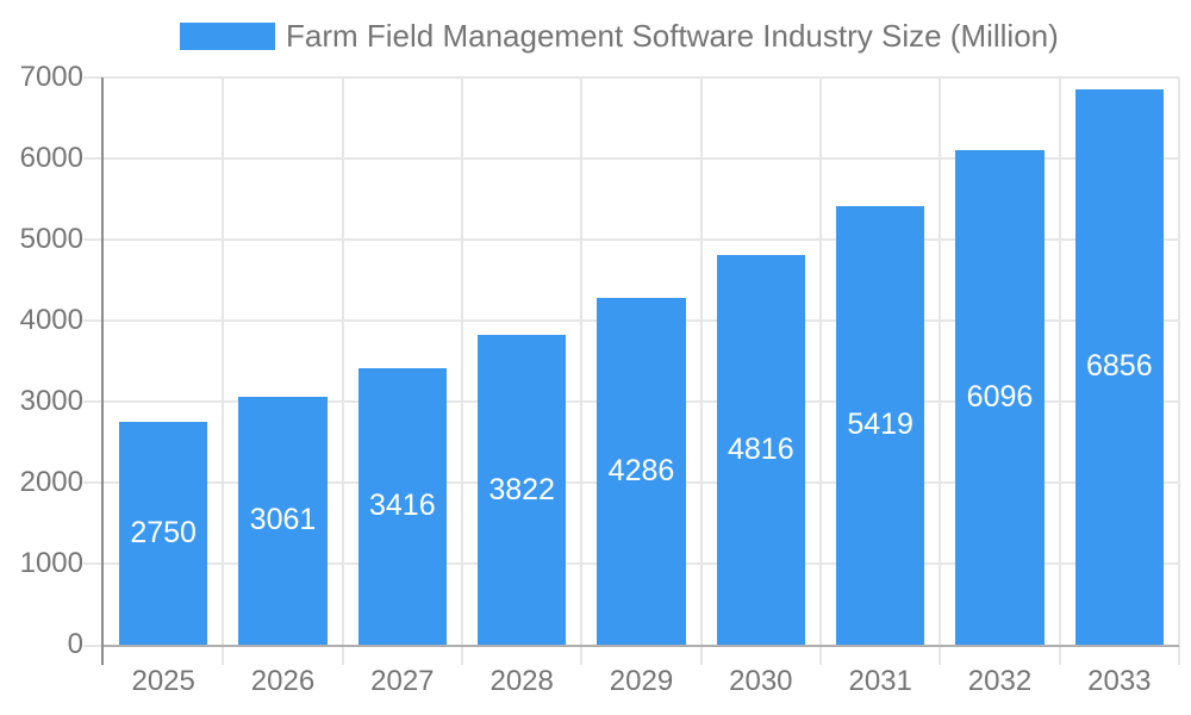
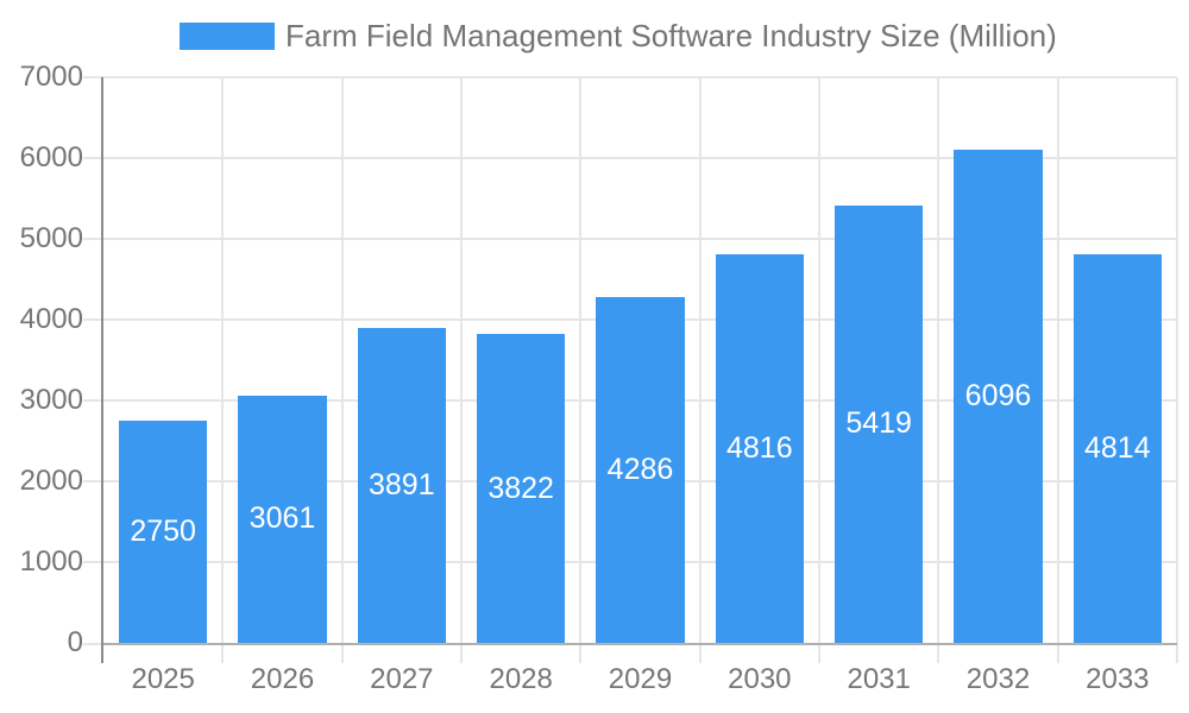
2027: 3416 -> 3891
2033: 6856 -> 4814
